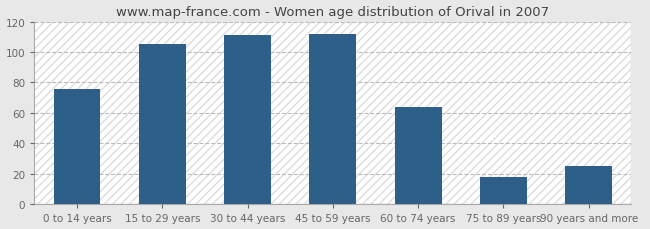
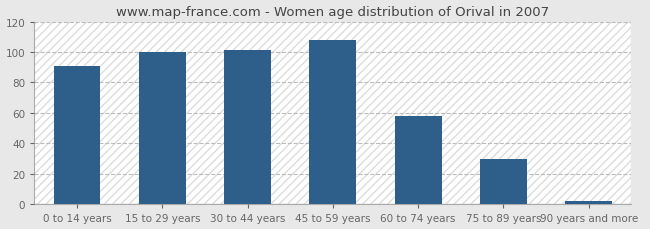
0 to 14 years: 76 -> 91
15 to 29 years: 105 -> 100
30 to 44 years: 111 -> 101
45 to 59 years: 112 -> 108
60 to 74 years: 64 -> 58
75 to 89 years: 18 -> 30
90 years and more: 25 -> 2
